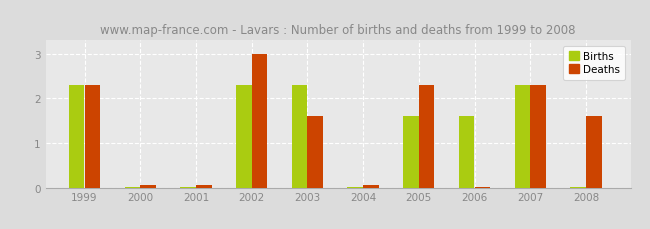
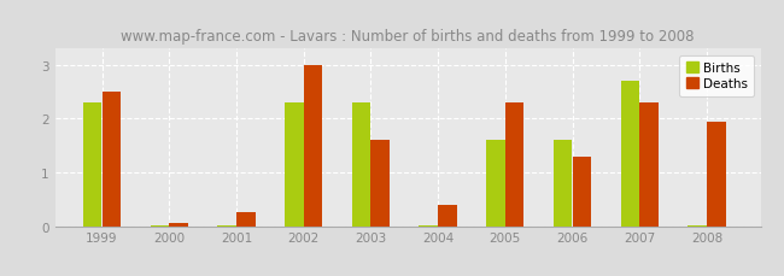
Deaths/1999: 2.30 -> 2.50
Deaths/2001: 0.05 -> 0.25
Deaths/2004: 0.05 -> 0.40
Deaths/2006: 0.02 -> 1.30
Births/2007: 2.30 -> 2.70
Deaths/2008: 1.60 -> 1.95
